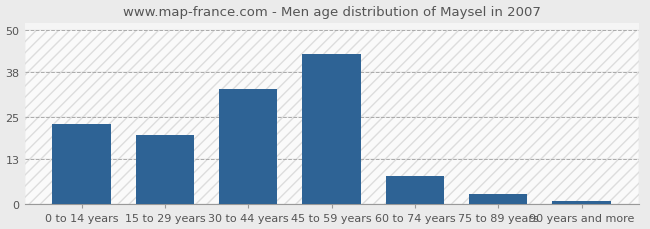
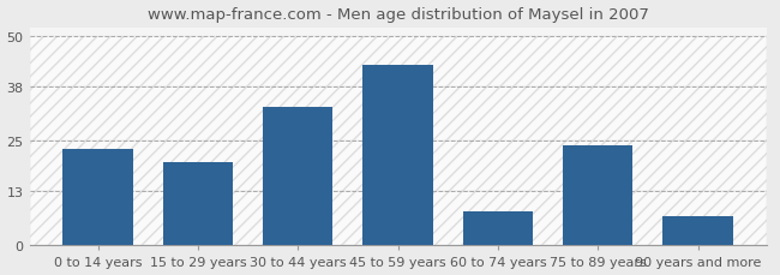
75 to 89 years: 3 -> 24
90 years and more: 1 -> 7
